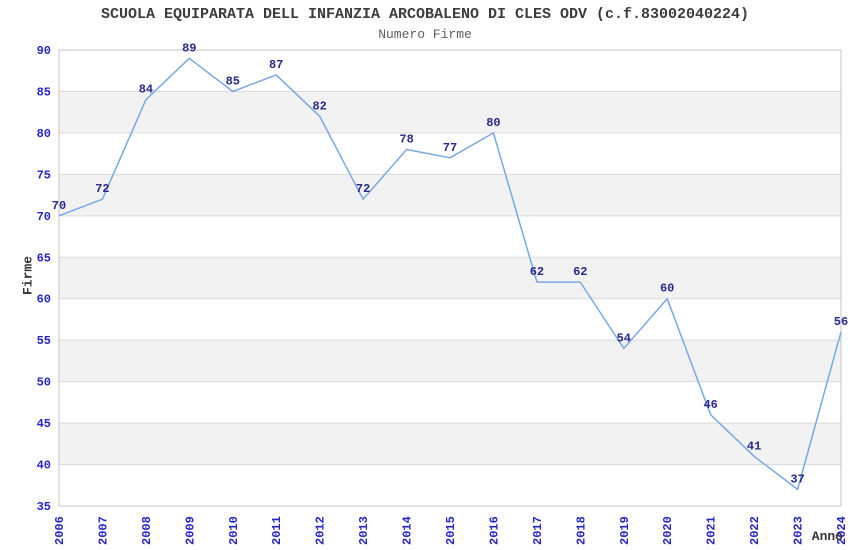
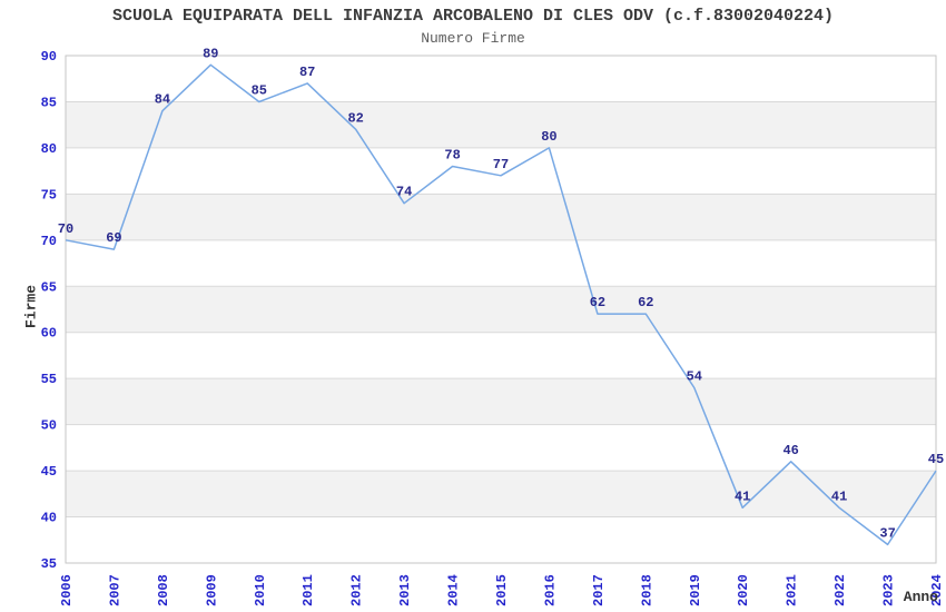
2007: 72 -> 69
2013: 72 -> 74
2020: 60 -> 41
2024: 56 -> 45
